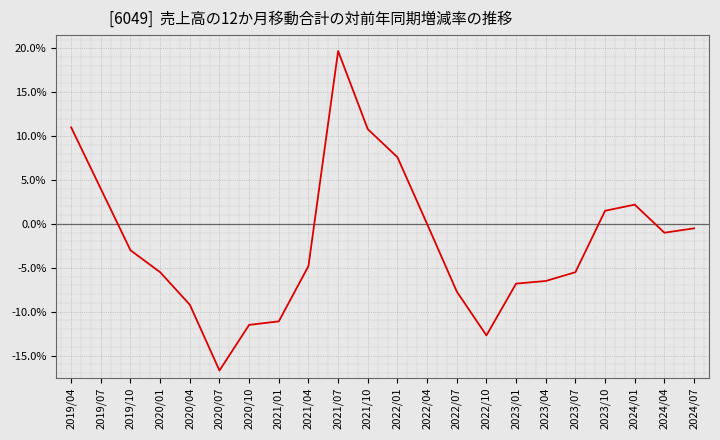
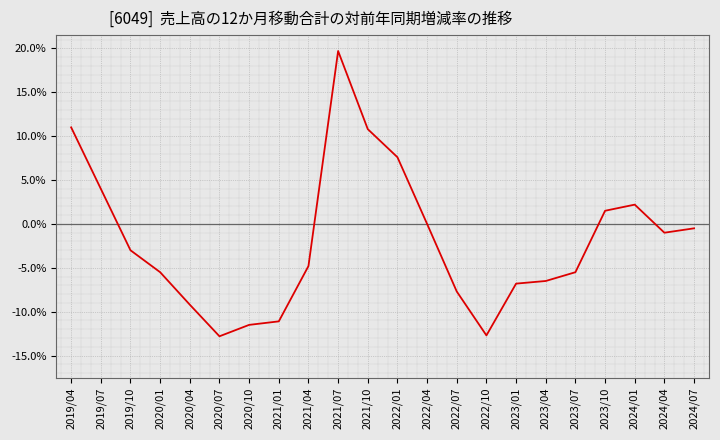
2020/07: -16.7% -> -12.8%
